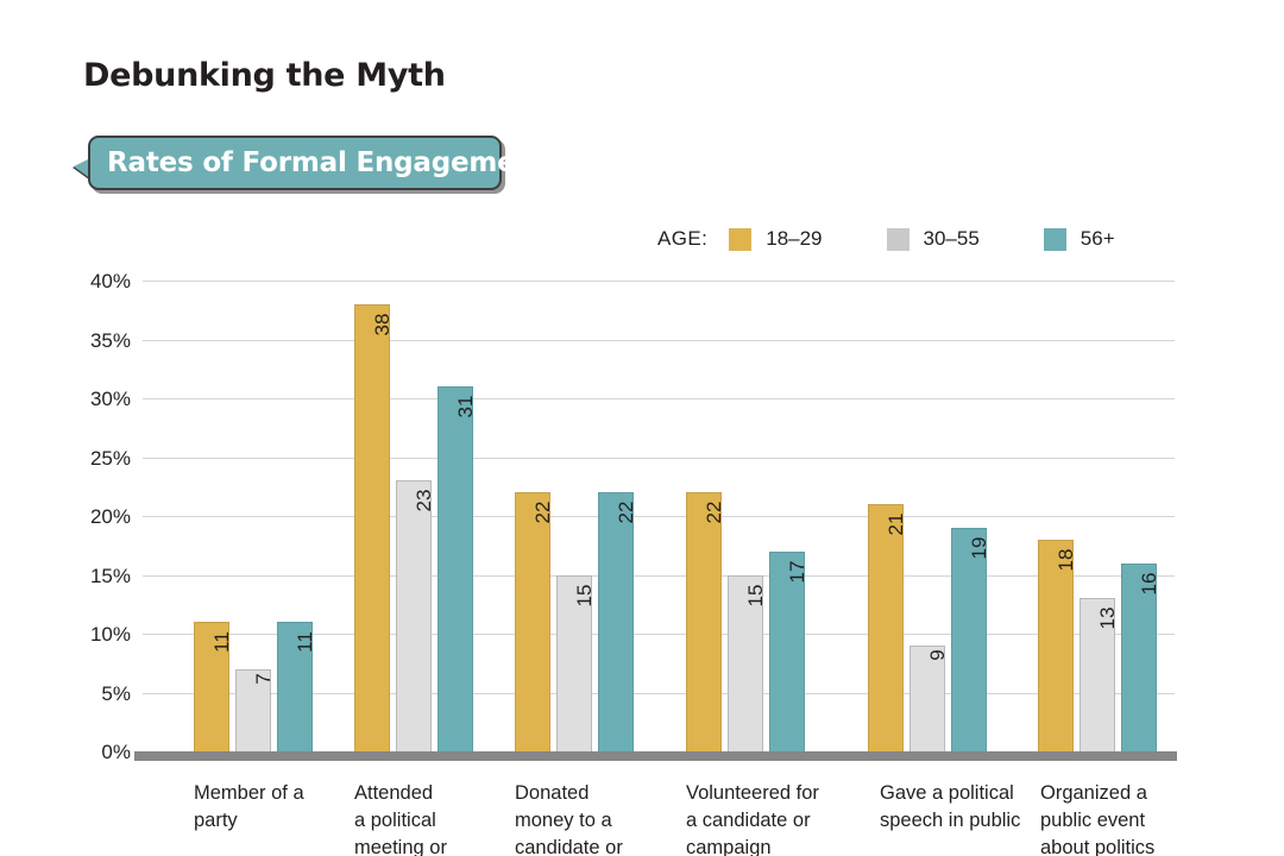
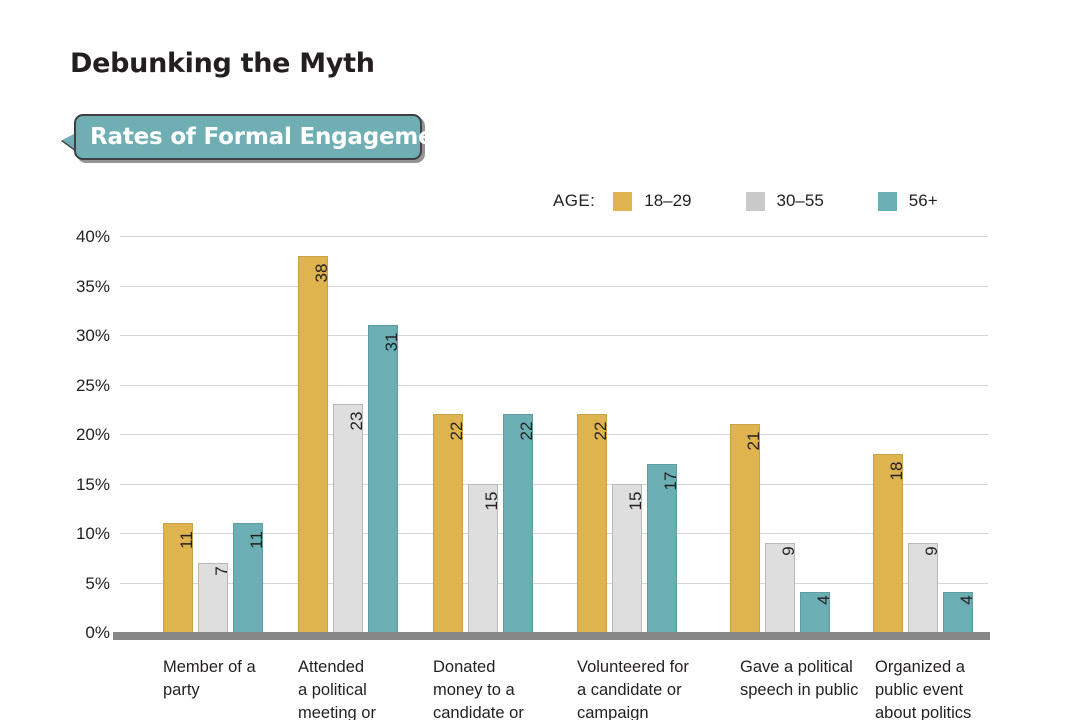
56+/Gave a political speech in public: 19 -> 4
30–55/Organized a public event about politics: 13 -> 9
56+/Organized a public event about politics: 16 -> 4
